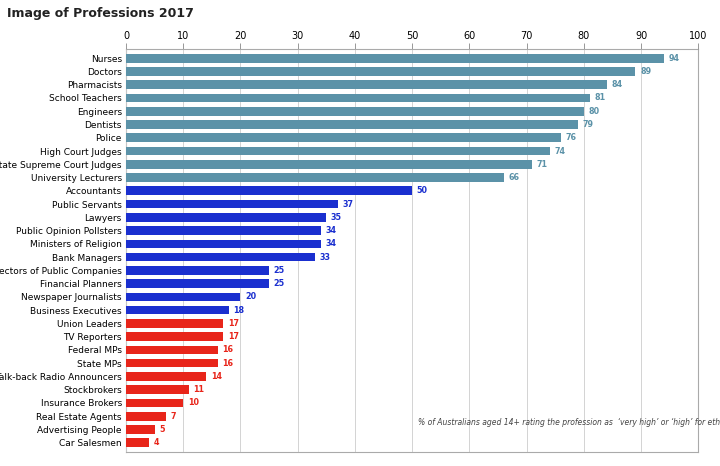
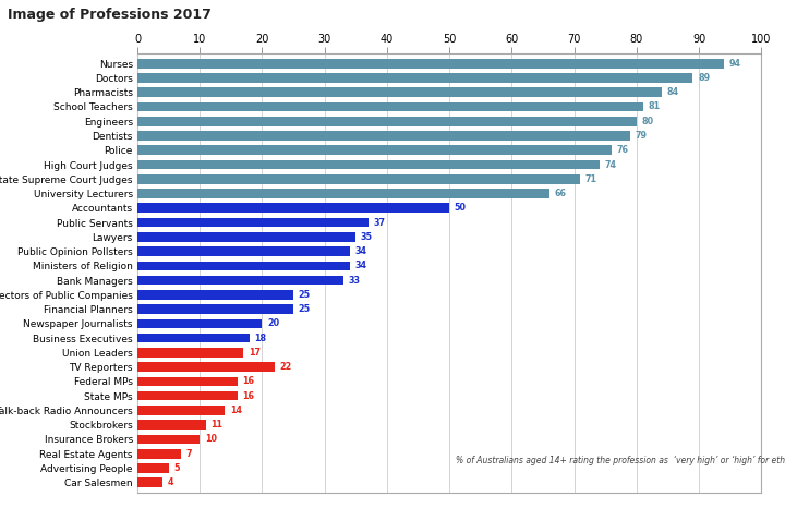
TV Reporters: 17 -> 22
